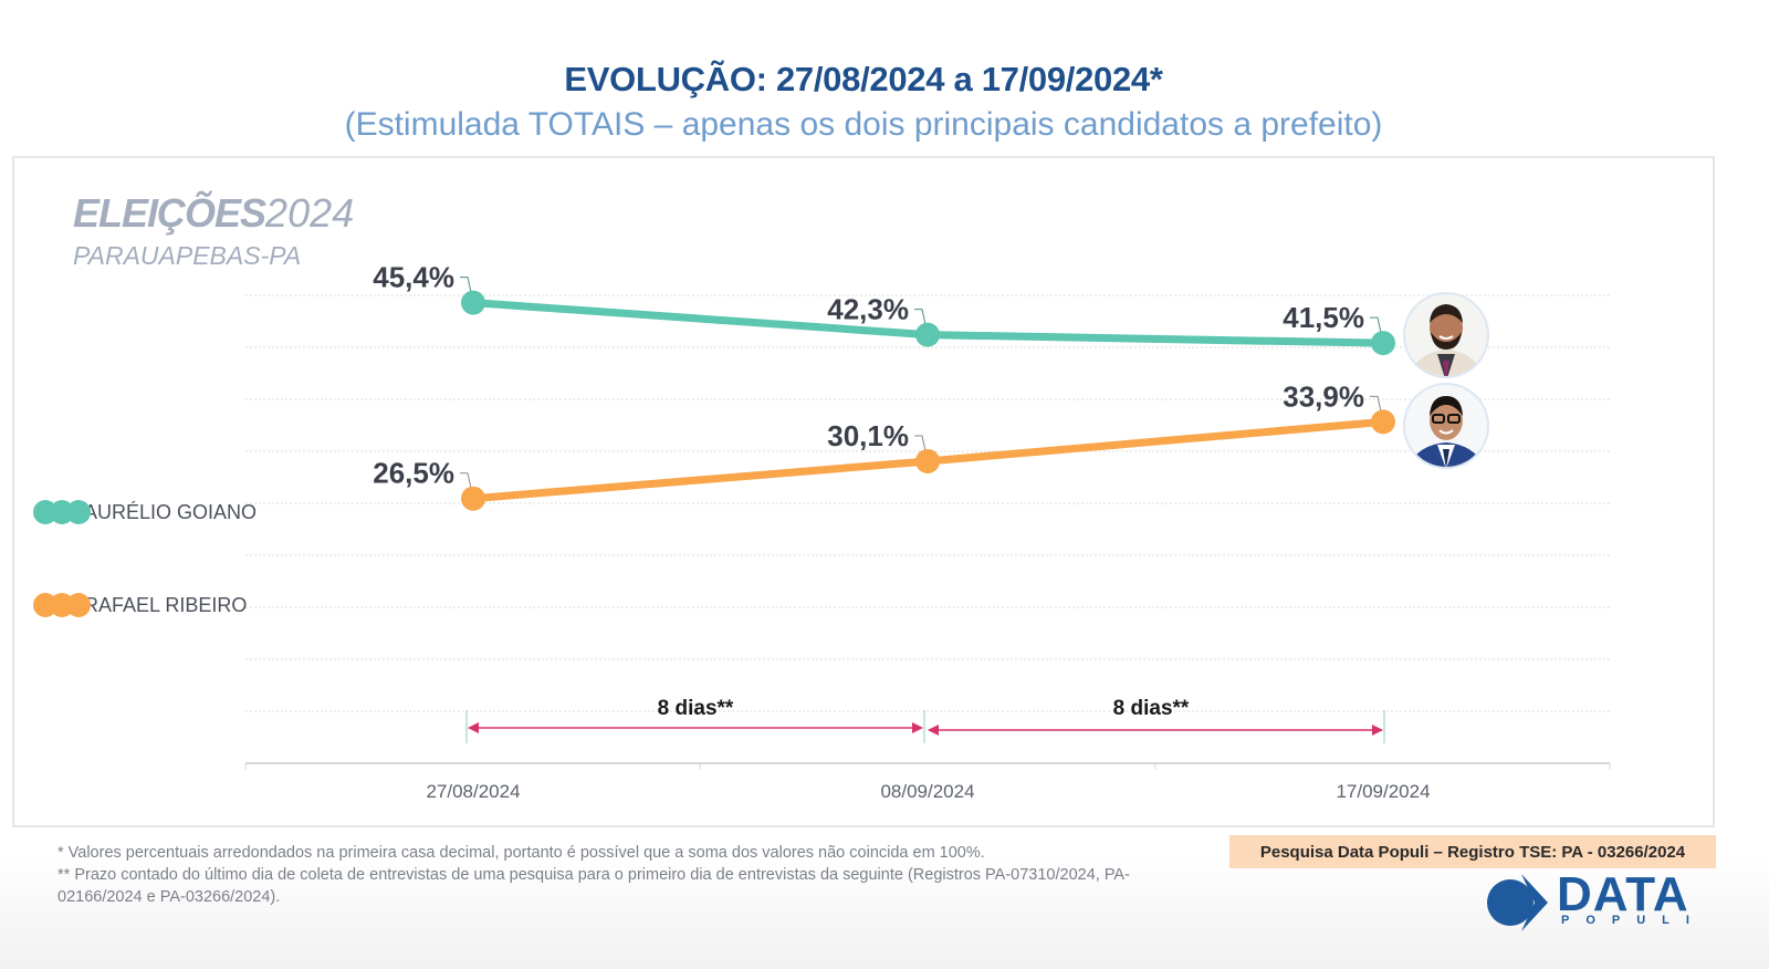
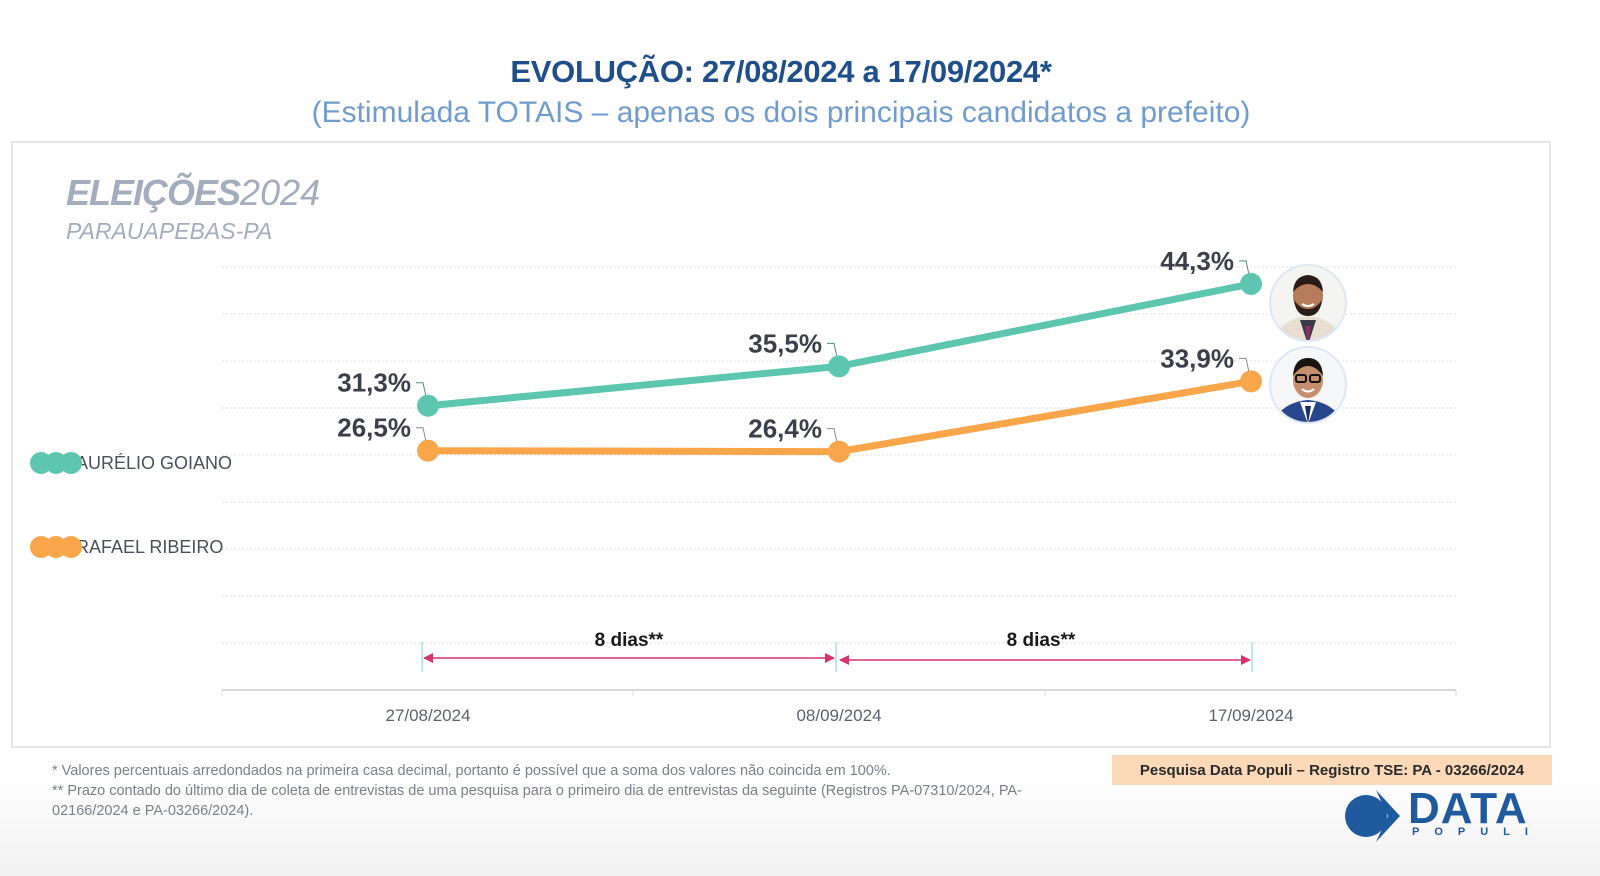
AURÉLIO GOIANO/27/08/2024: 45,4% -> 31,3%
AURÉLIO GOIANO/08/09/2024: 42,3% -> 35,5%
RAFAEL RIBEIRO/08/09/2024: 30,1% -> 26,4%
AURÉLIO GOIANO/17/09/2024: 41,5% -> 44,3%
